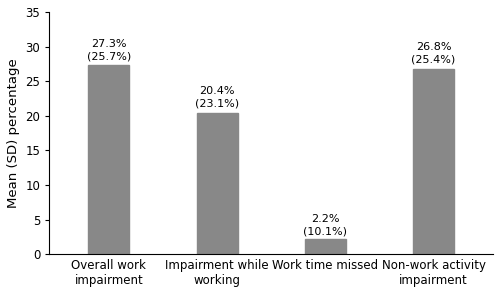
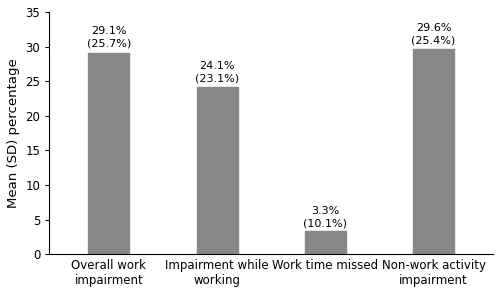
Overall work impairment: 27.3% -> 29.1%
Impairment while working: 20.4% -> 24.1%
Work time missed: 2.2% -> 3.3%
Non-work activity impairment: 26.8% -> 29.6%
